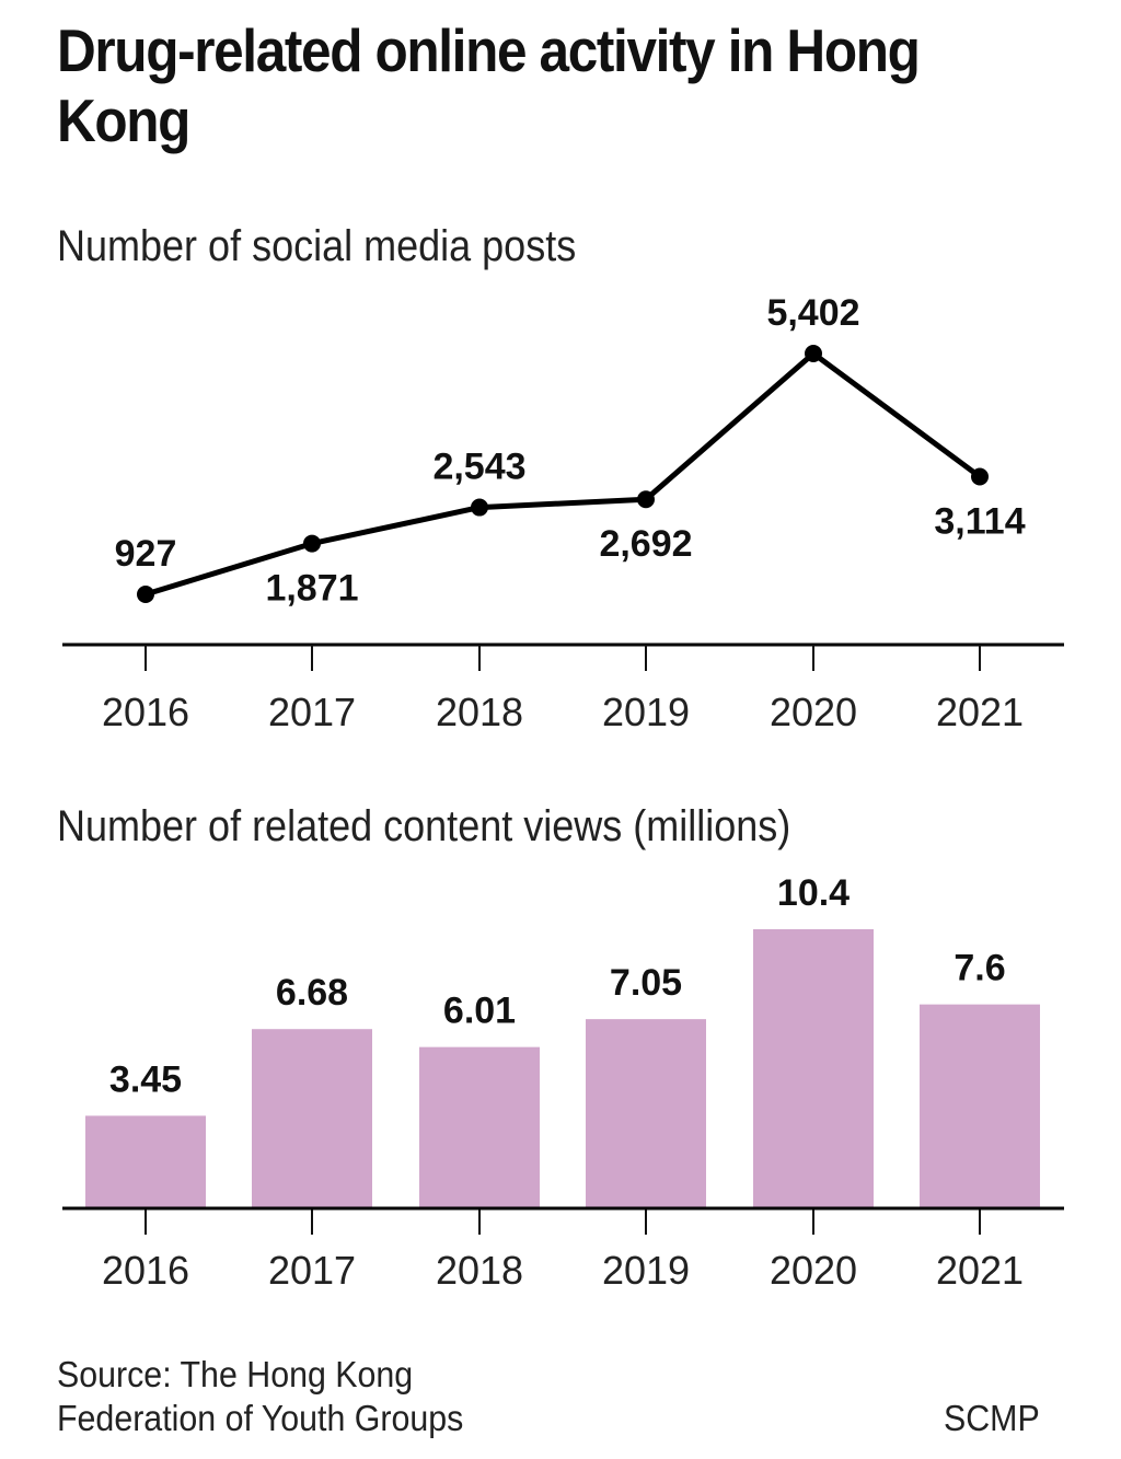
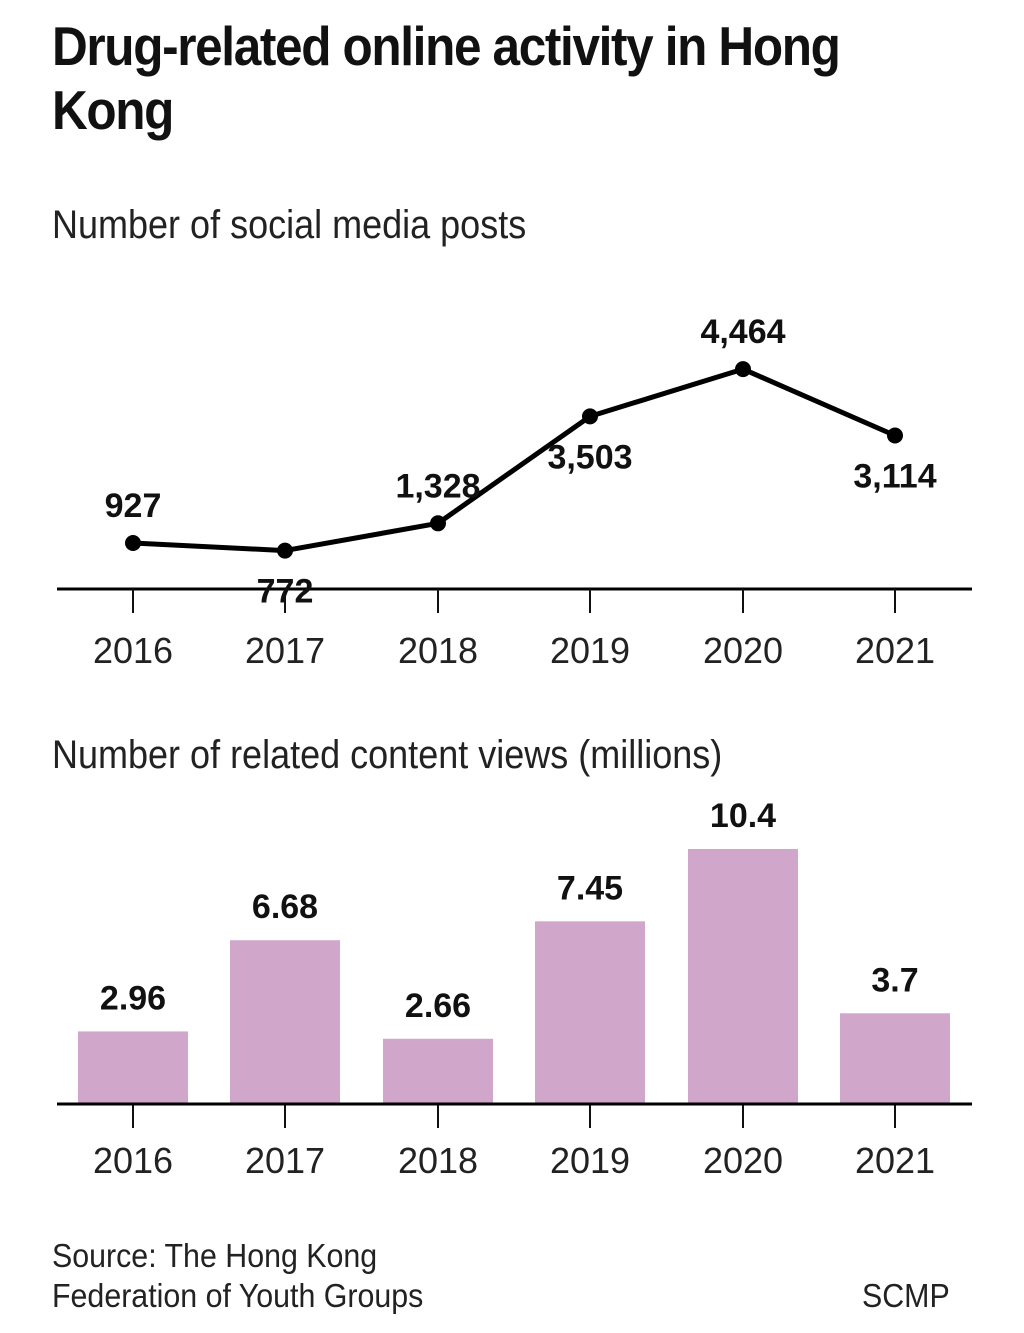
Number of social media posts/2017: 1,871 -> 772
Number of social media posts/2018: 2,543 -> 1,328
Number of social media posts/2019: 2,692 -> 3,503
Number of social media posts/2020: 5,402 -> 4,464
Number of related content views (millions)/2016: 3.45 -> 2.96
Number of related content views (millions)/2018: 6.01 -> 2.66
Number of related content views (millions)/2019: 7.05 -> 7.45
Number of related content views (millions)/2021: 7.6 -> 3.7
